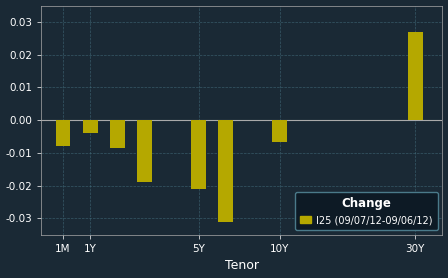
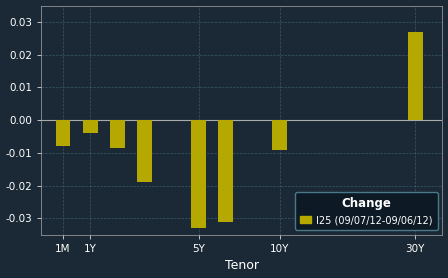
5Y: -0.0210 -> -0.0330
10Y: -0.0065 -> -0.0090
